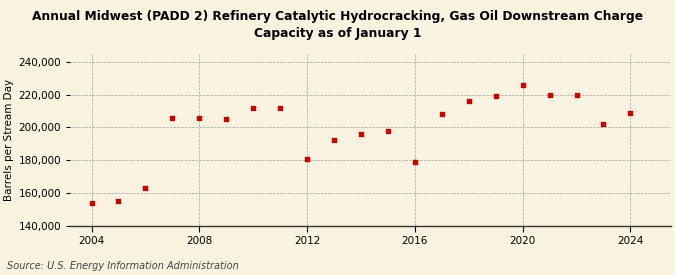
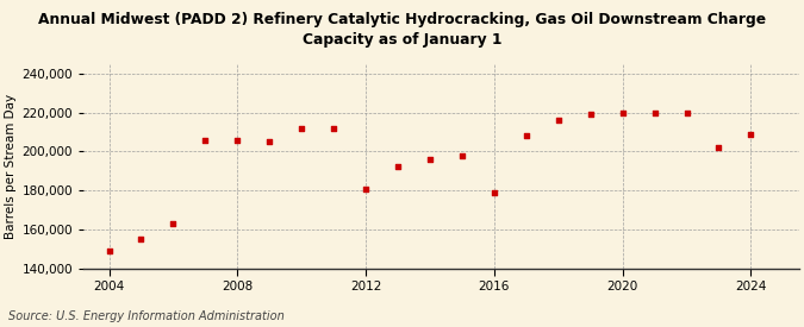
2004: 154,000 -> 149,000
2020: 226,000 -> 220,000
